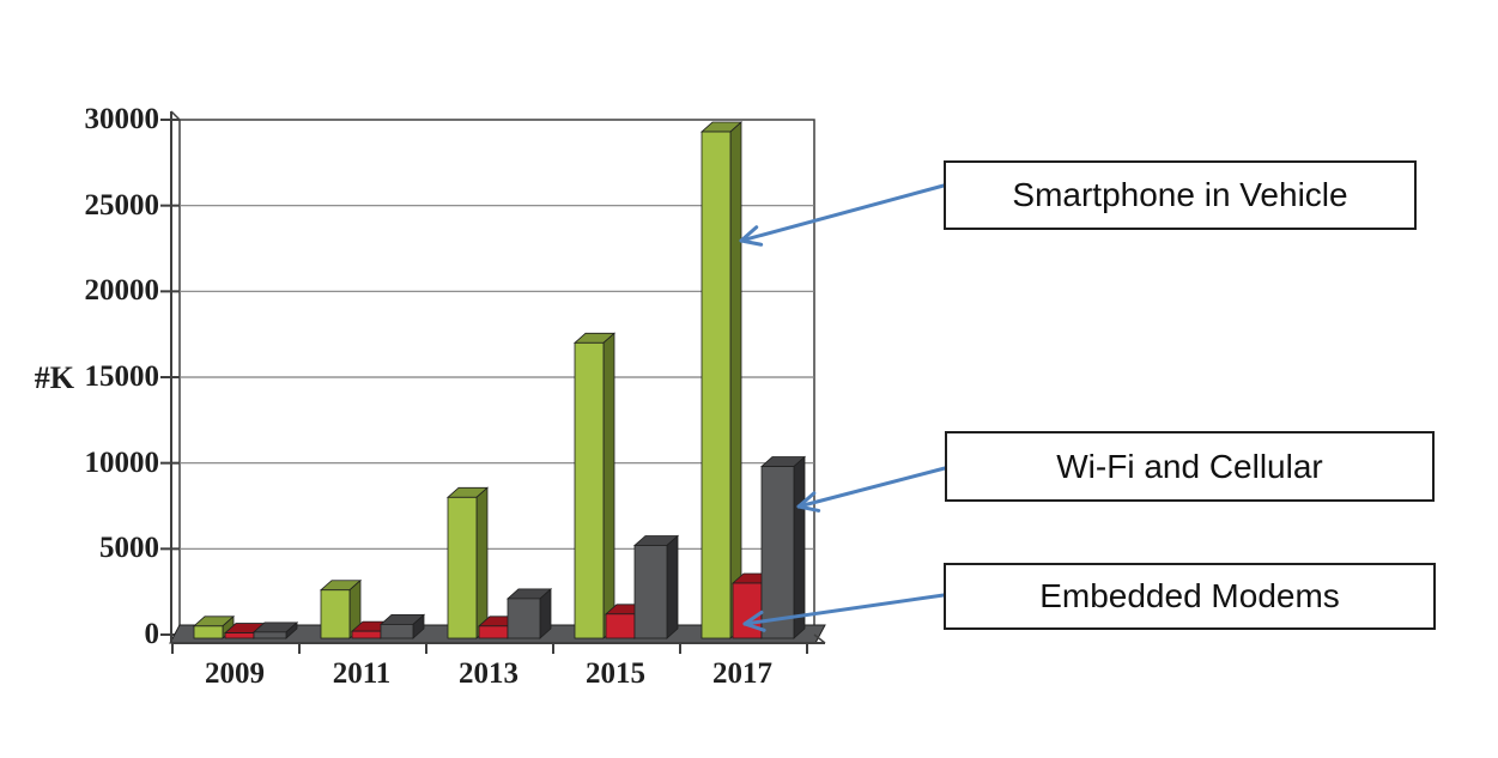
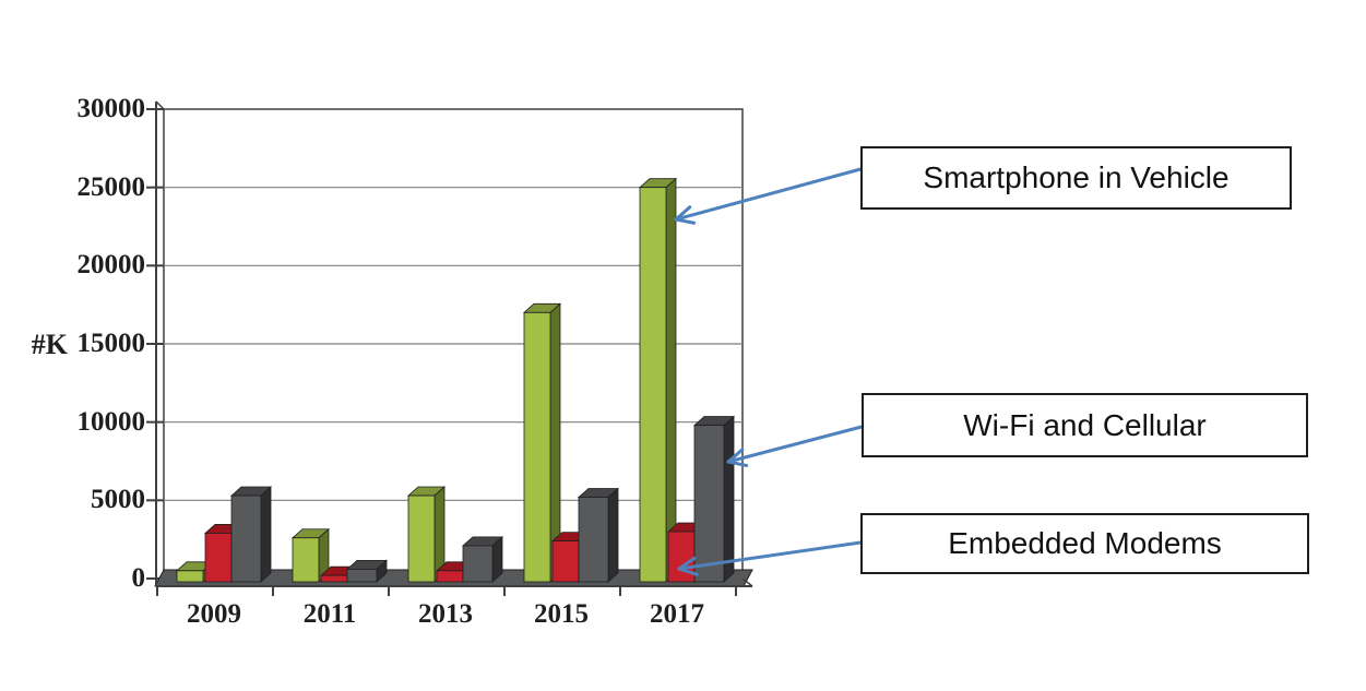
Embedded Modems/2009: 100 -> 2900
Wi-Fi and Cellular/2009: 200 -> 5300
Smartphone in Vehicle/2013: 8000 -> 5300
Embedded Modems/2015: 1200 -> 2400
Smartphone in Vehicle/2017: 29300 -> 25000
